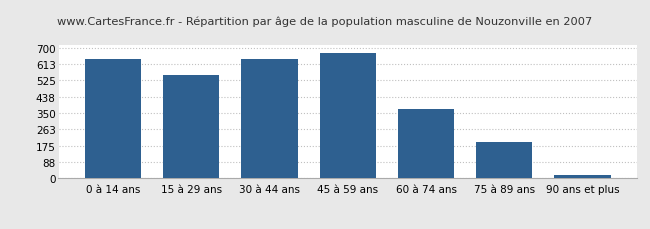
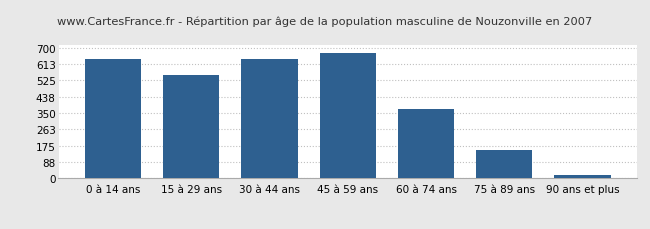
75 à 89 ans: 190 -> 150
